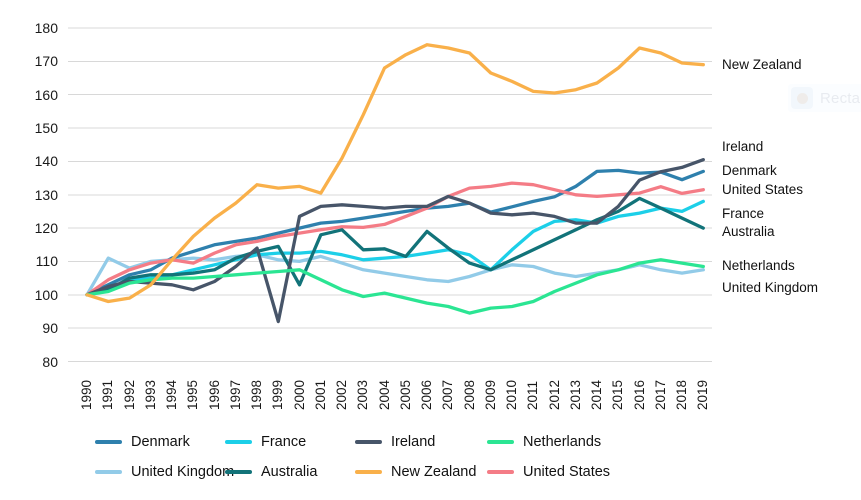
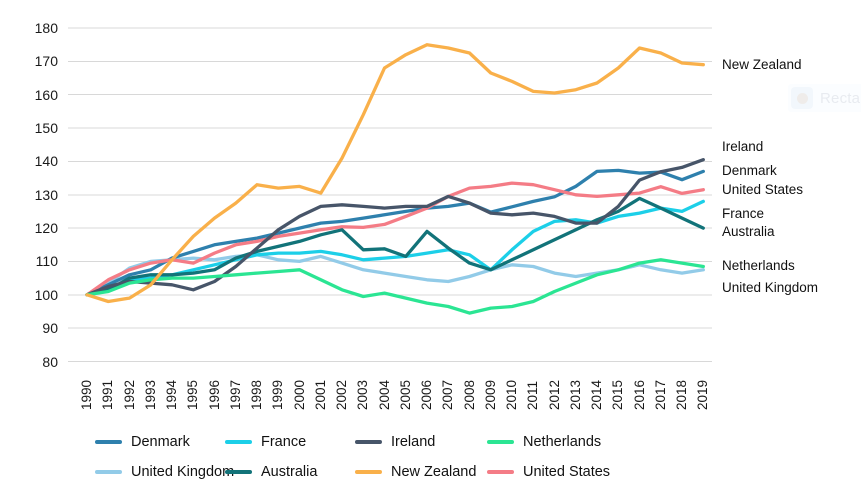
United Kingdom/1991: 111 -> 104
Ireland/1999: 92 -> 120
Australia/2000: 103 -> 116
